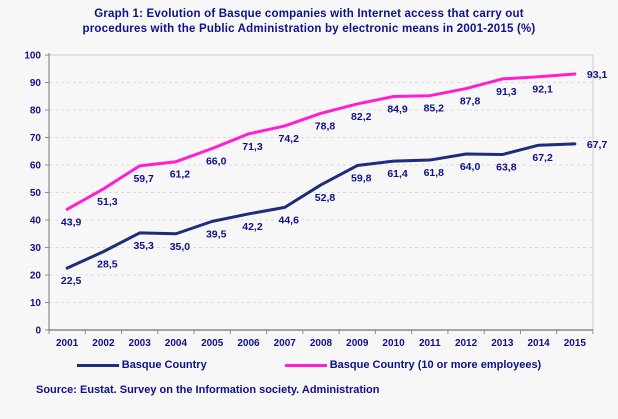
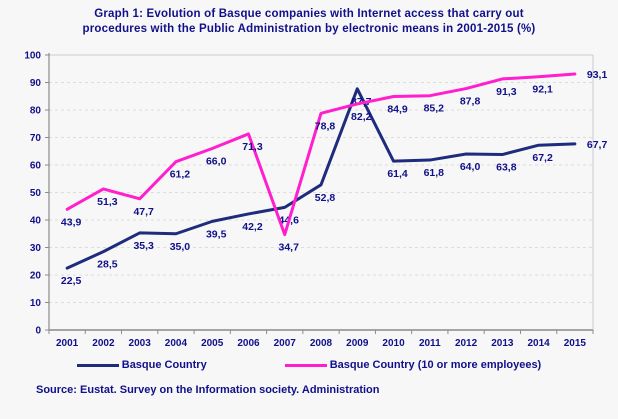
Basque Country (10 or more employees)/2003: 59,7 -> 47,7
Basque Country (10 or more employees)/2007: 74,2 -> 34,7
Basque Country/2009: 59,8 -> 87,7
